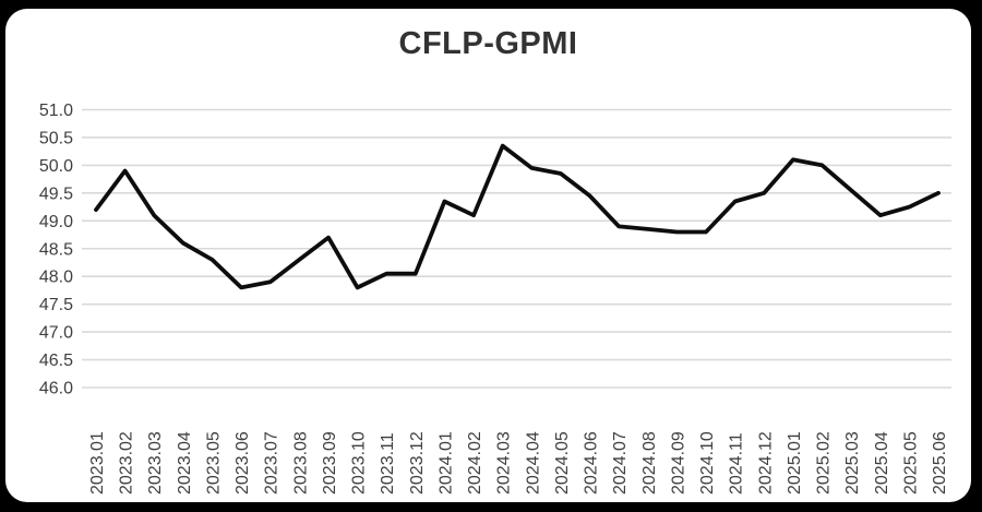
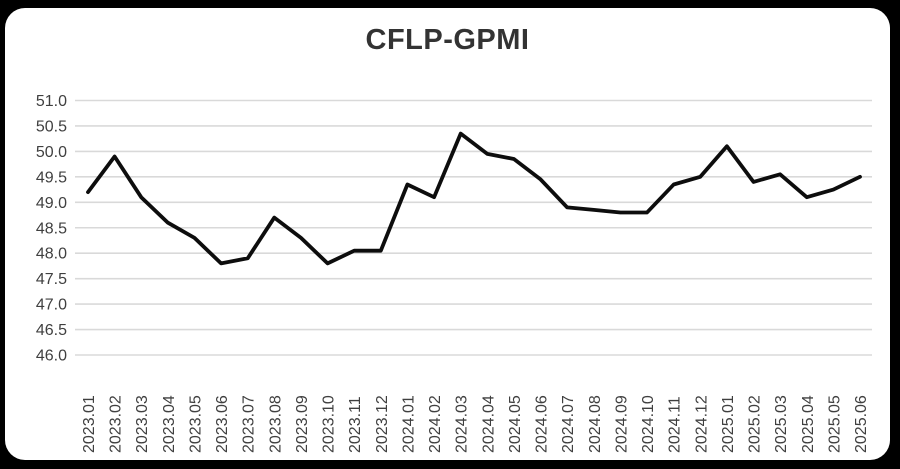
2023.08: 48.3 -> 48.7
2023.09: 48.7 -> 48.3
2025.02: 50.0 -> 49.4
